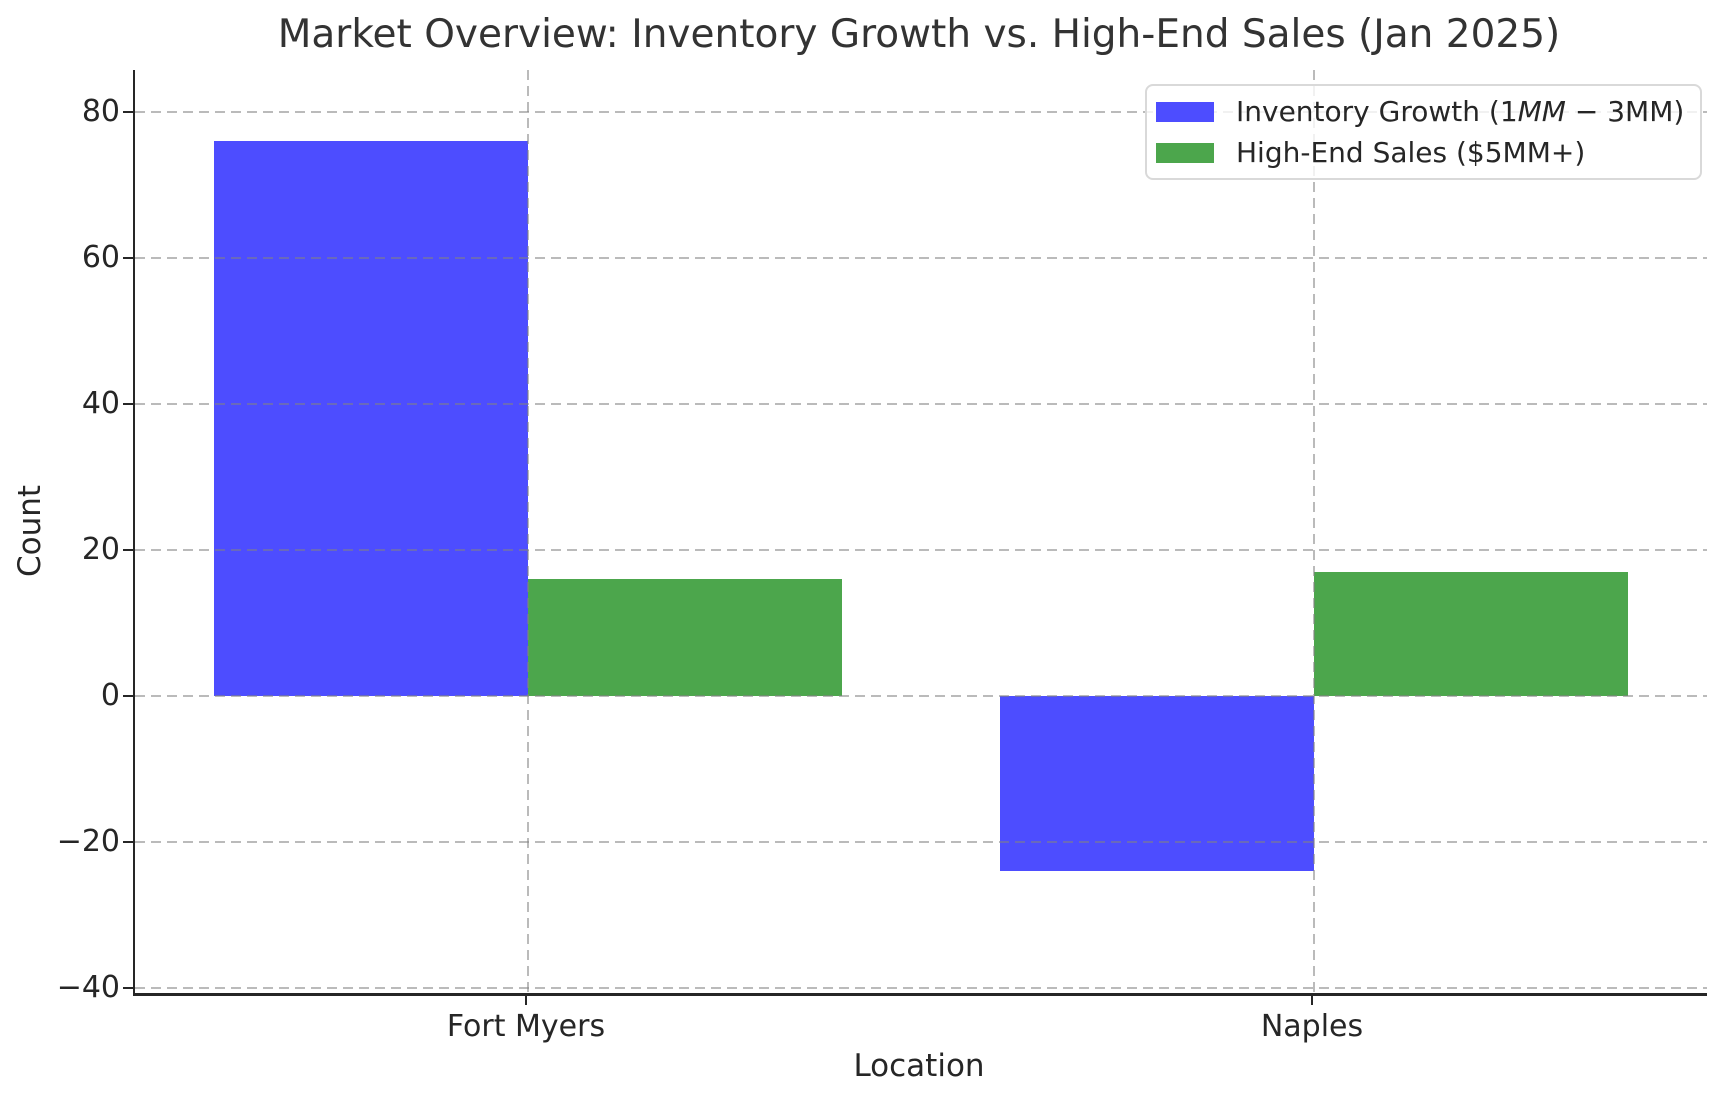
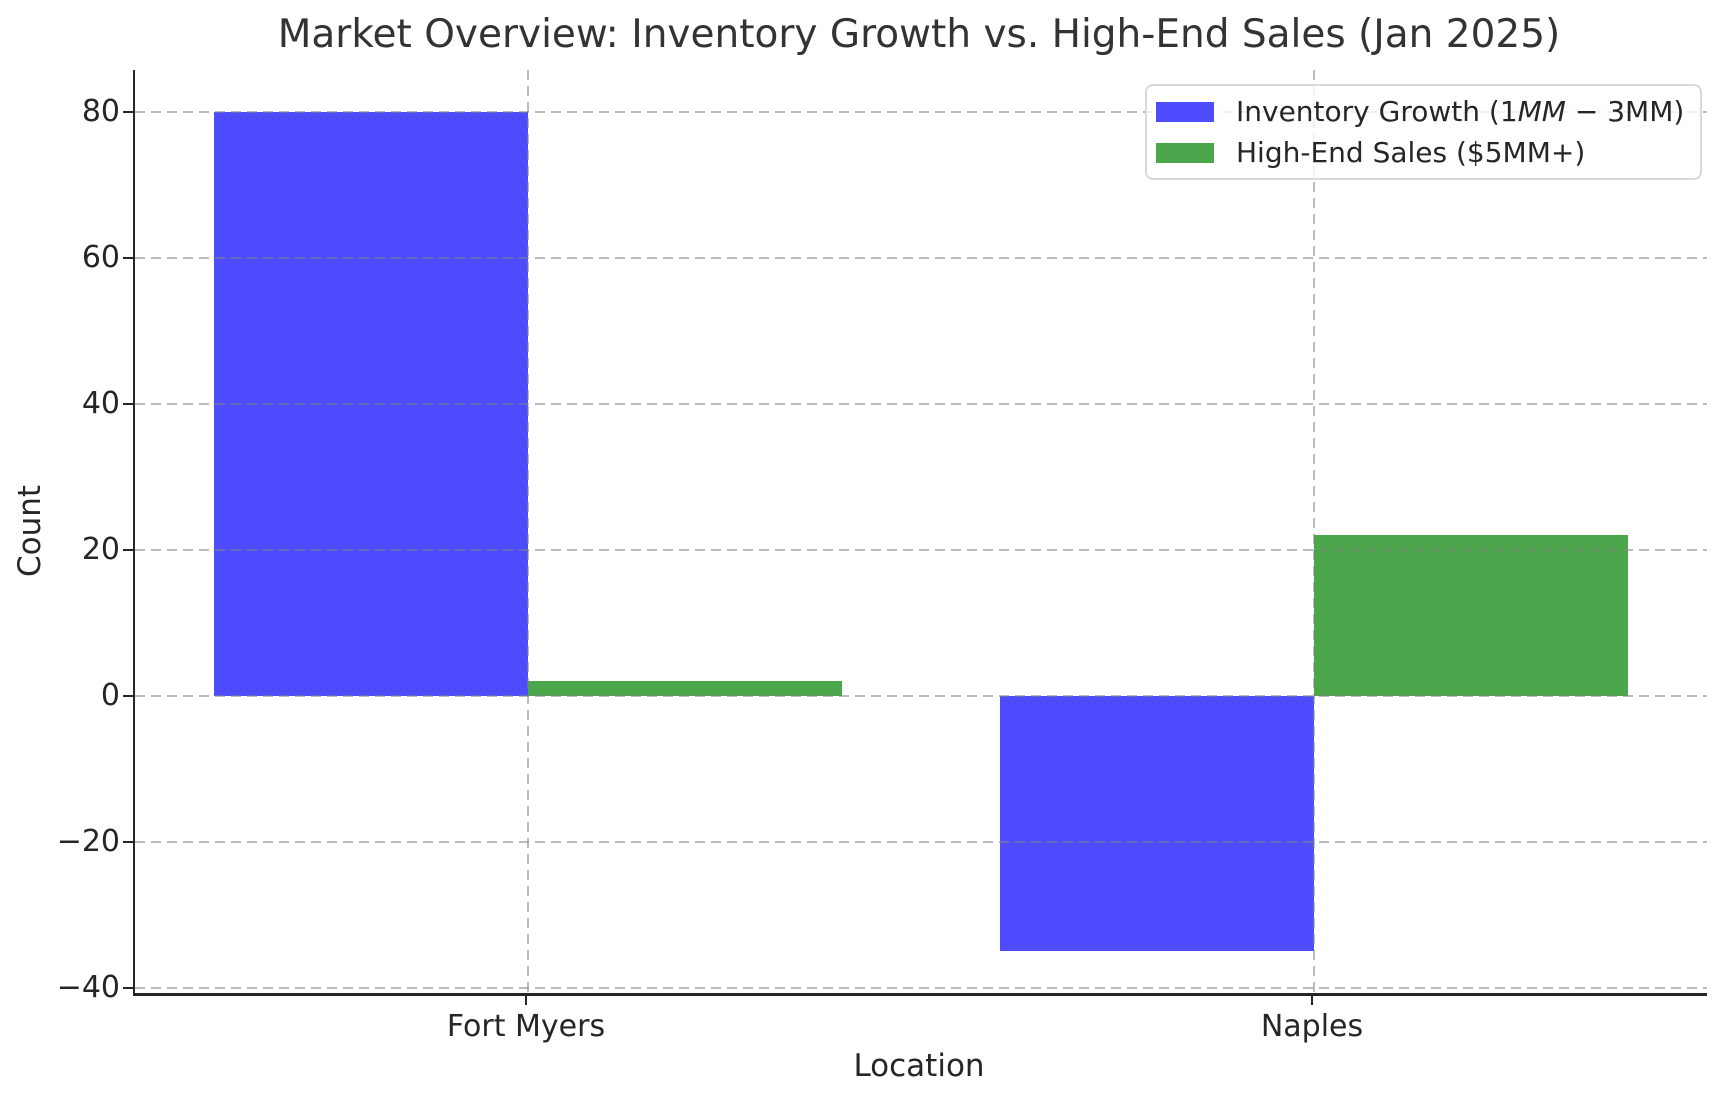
Inventory Growth (1MM − 3MM)/Fort Myers: 76 -> 80
High-End Sales ($5MM+)/Fort Myers: 16 -> 2
Inventory Growth (1MM − 3MM)/Naples: -24 -> -35
High-End Sales ($5MM+)/Naples: 17 -> 22
